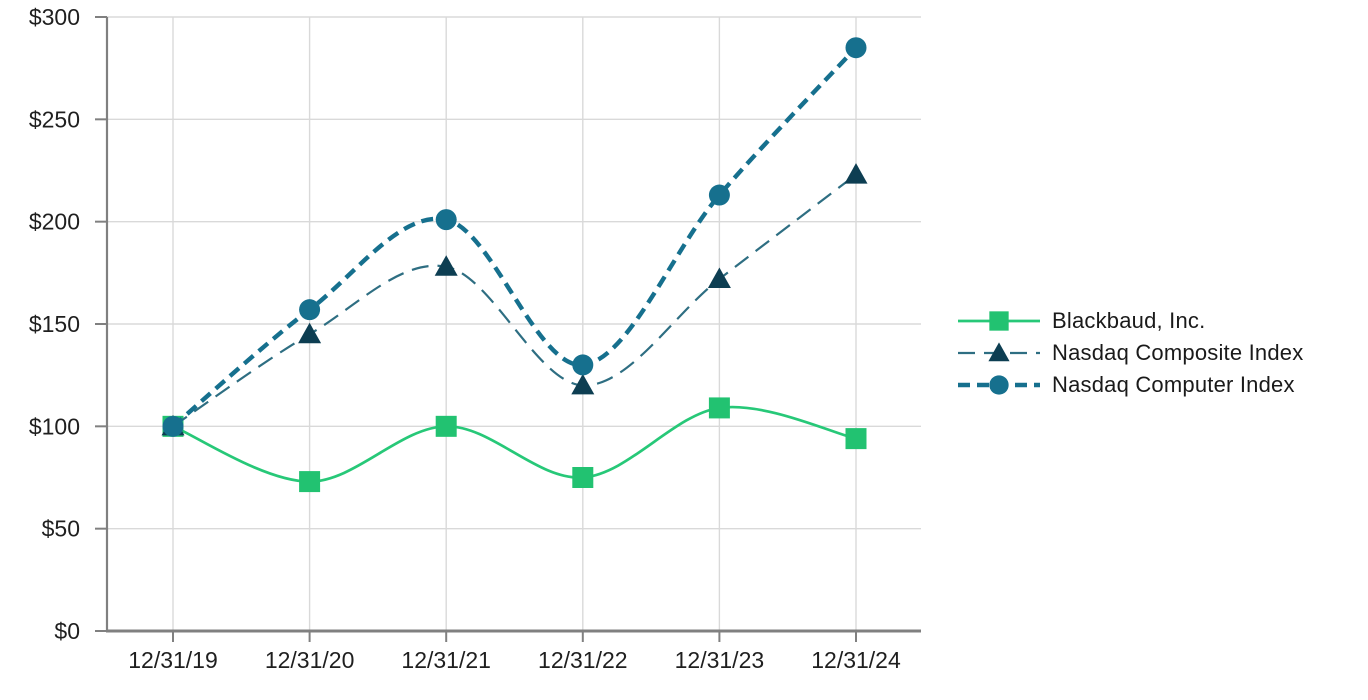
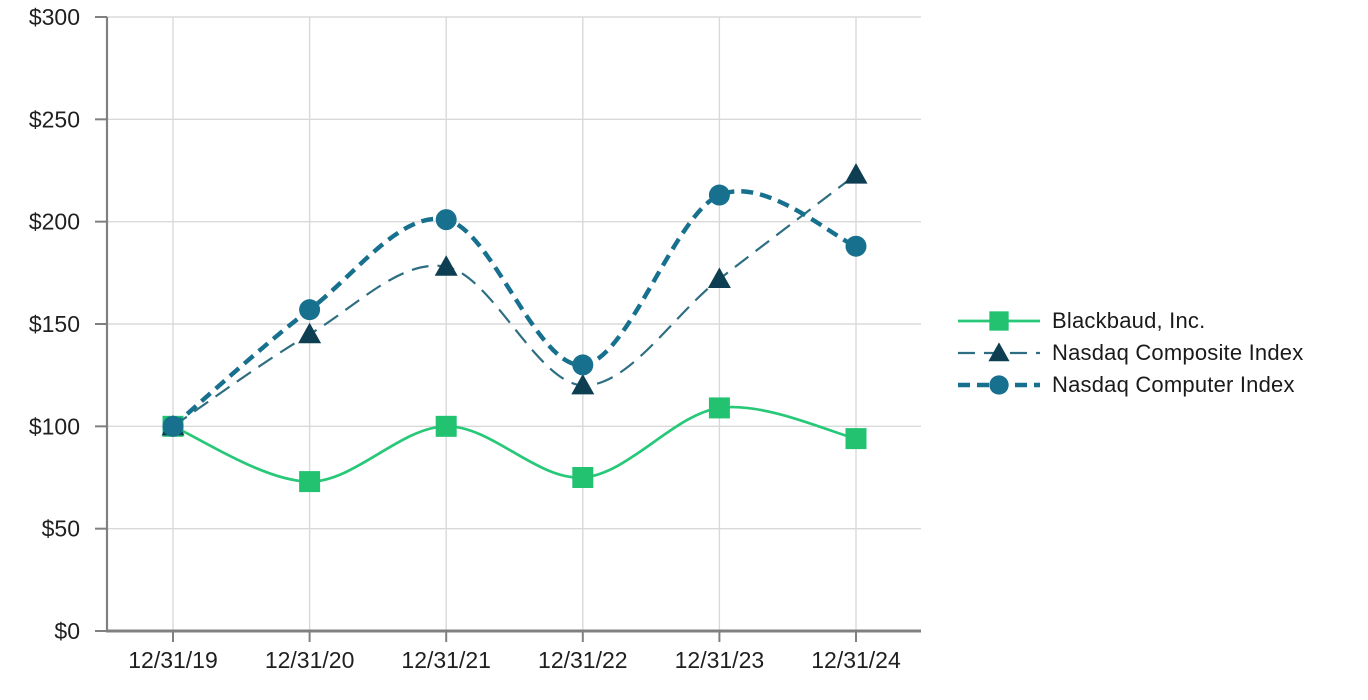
Nasdaq Computer Index/12/31/24: $285 -> $188
